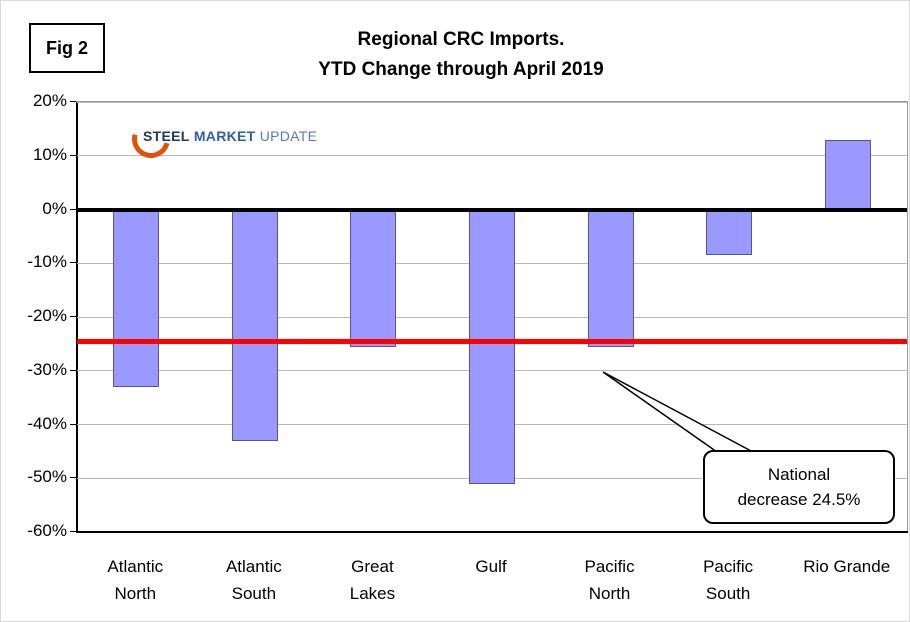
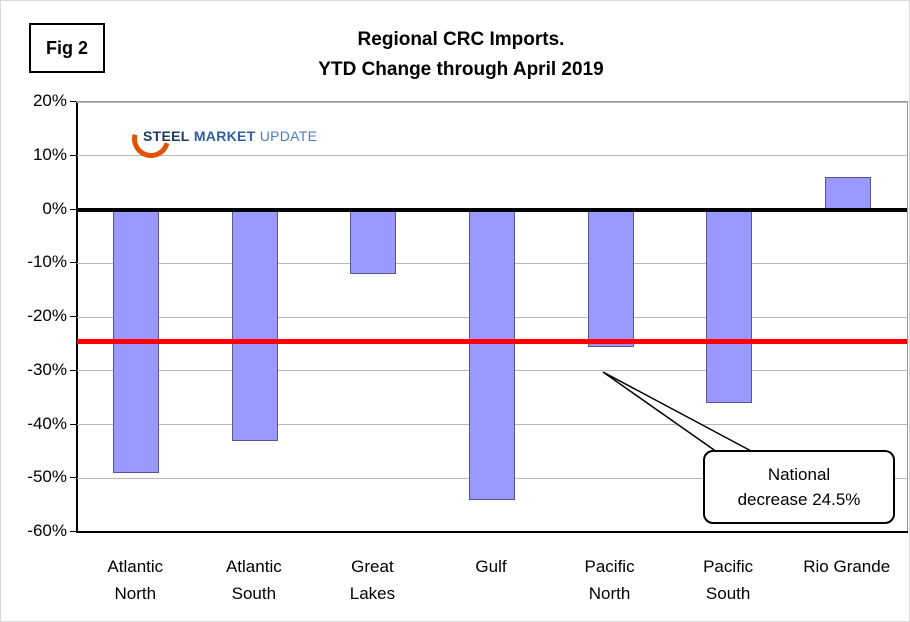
Atlantic North: -33% -> -49%
Great Lakes: -26% -> -12%
Gulf: -51% -> -54%
Pacific South: -8% -> -36%
Rio Grande: 13% -> 6%
